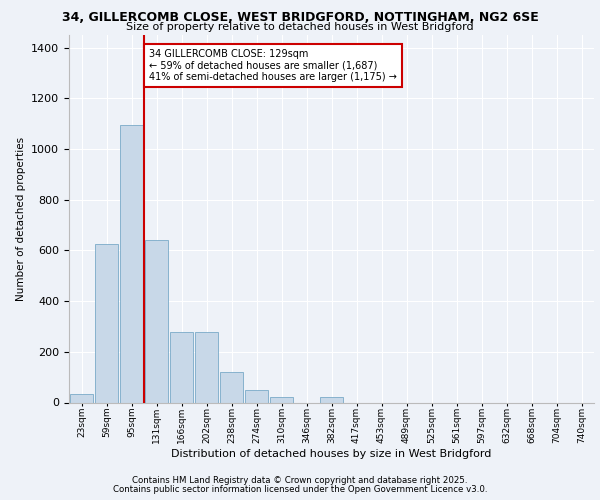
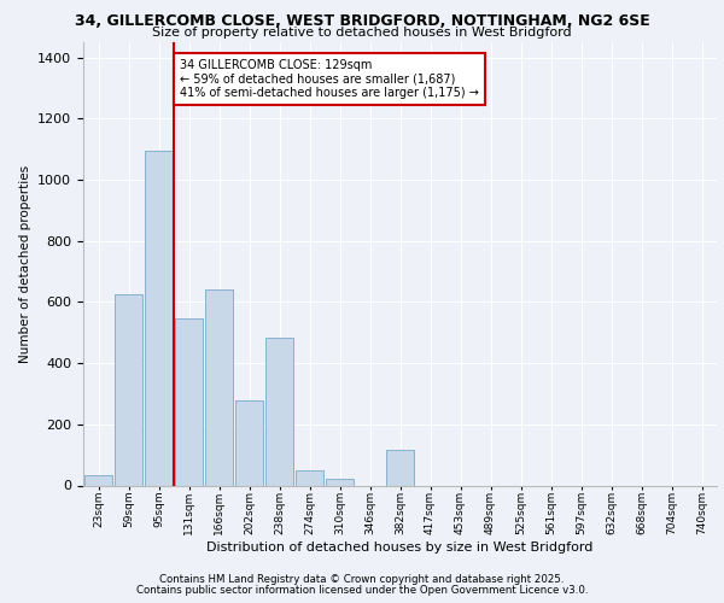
131sqm: 640 -> 545
166sqm: 280 -> 640
238sqm: 120 -> 485
382sqm: 20 -> 115
